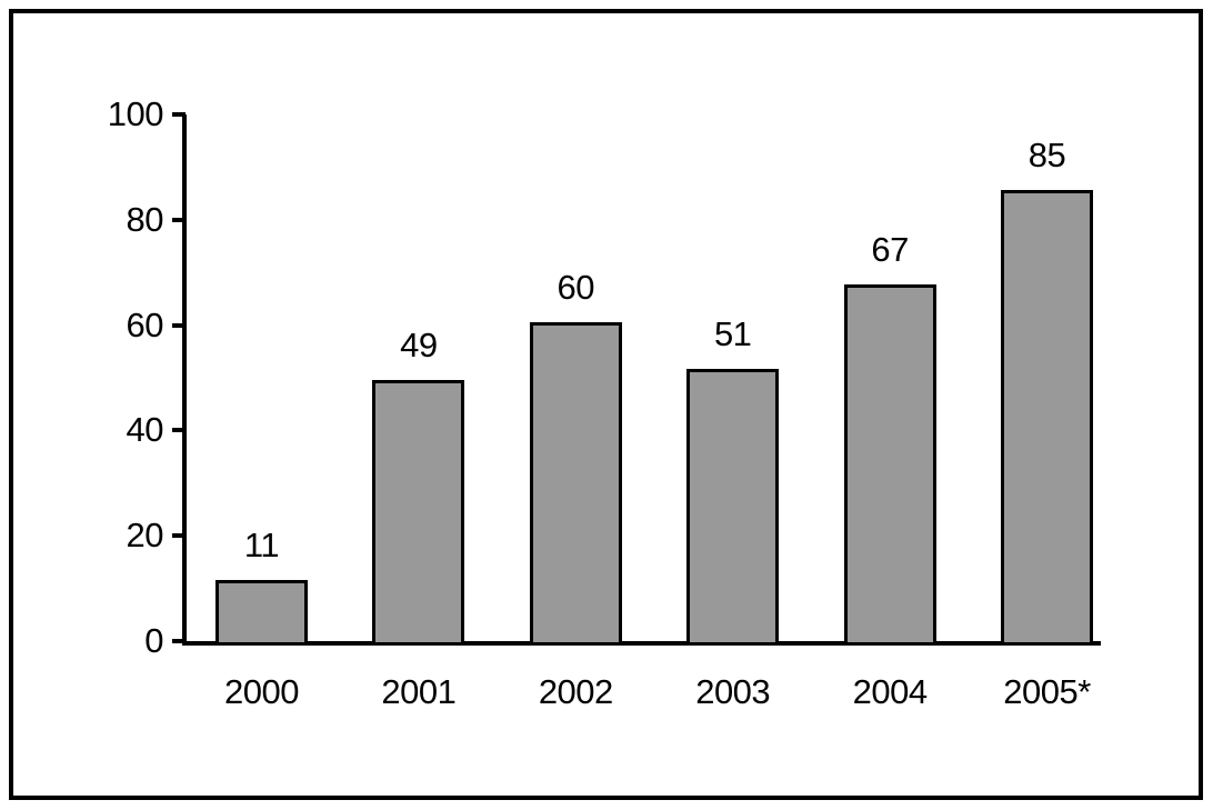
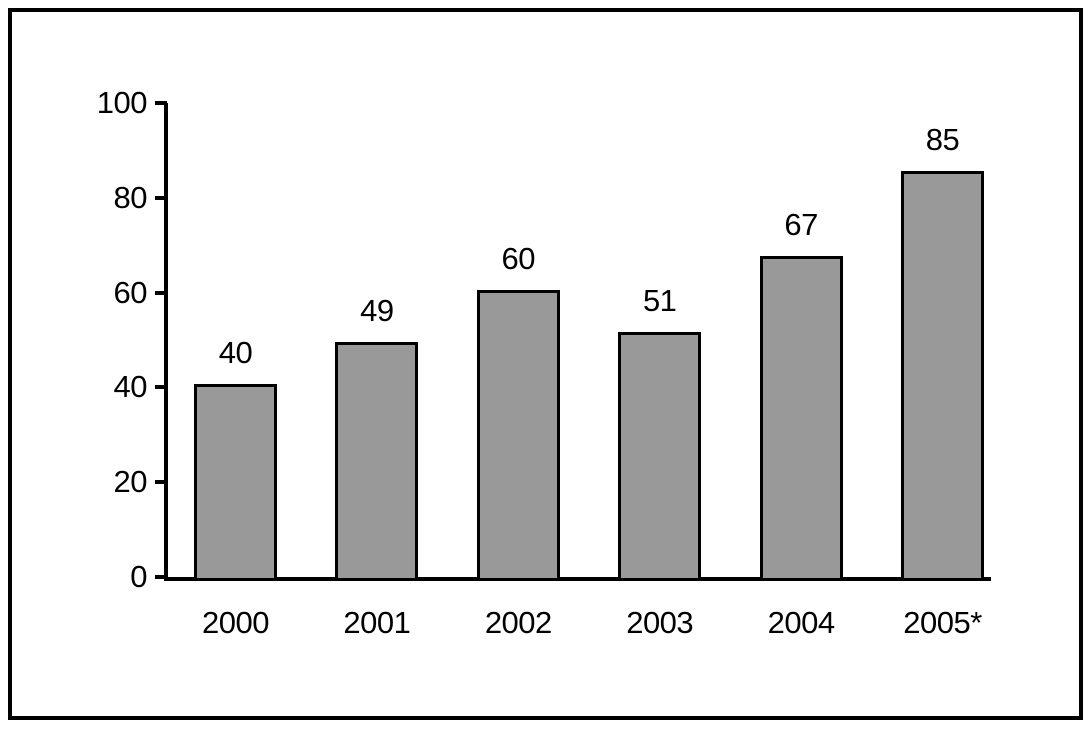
2000: 11 -> 40
